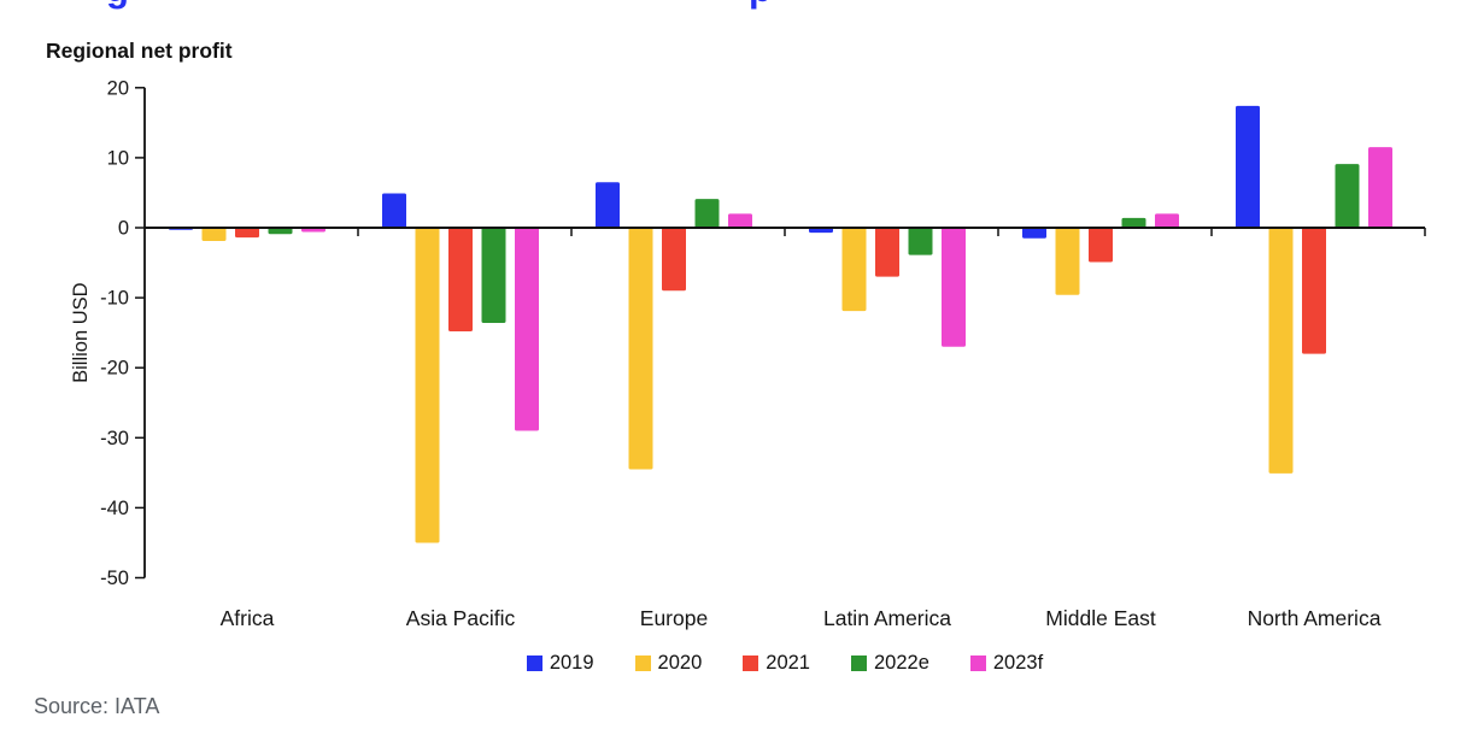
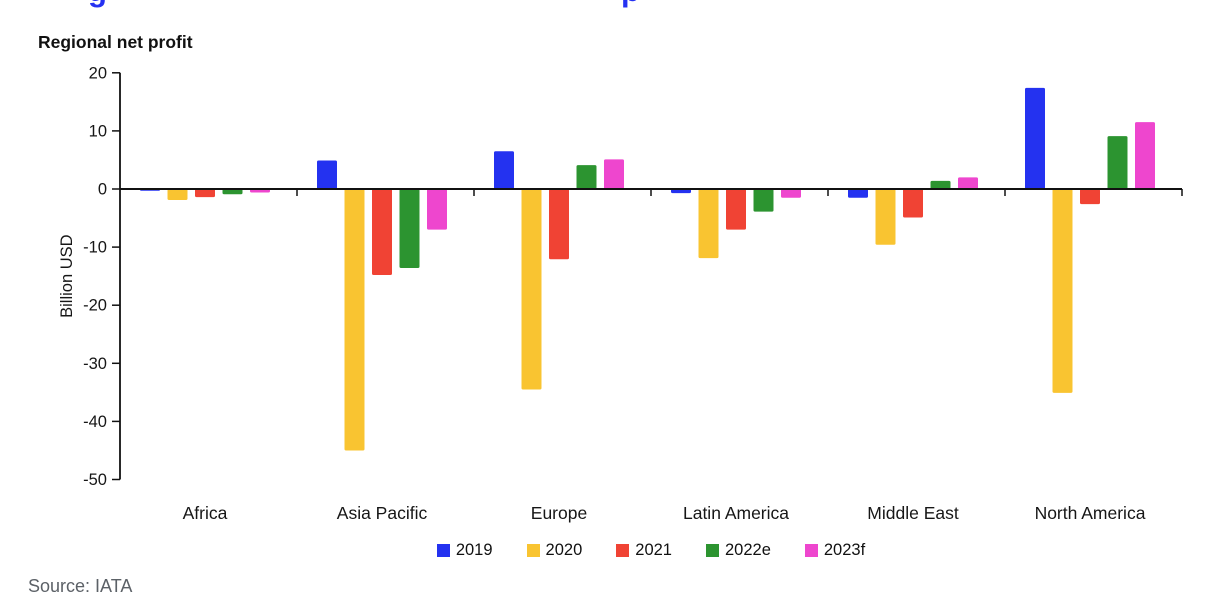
2023f/Asia Pacific: -29 -> -7
2021/Europe: -9 -> -12
2023f/Europe: 2 -> 5
2023f/Latin America: -17 -> -2
2021/North America: -18 -> -3
